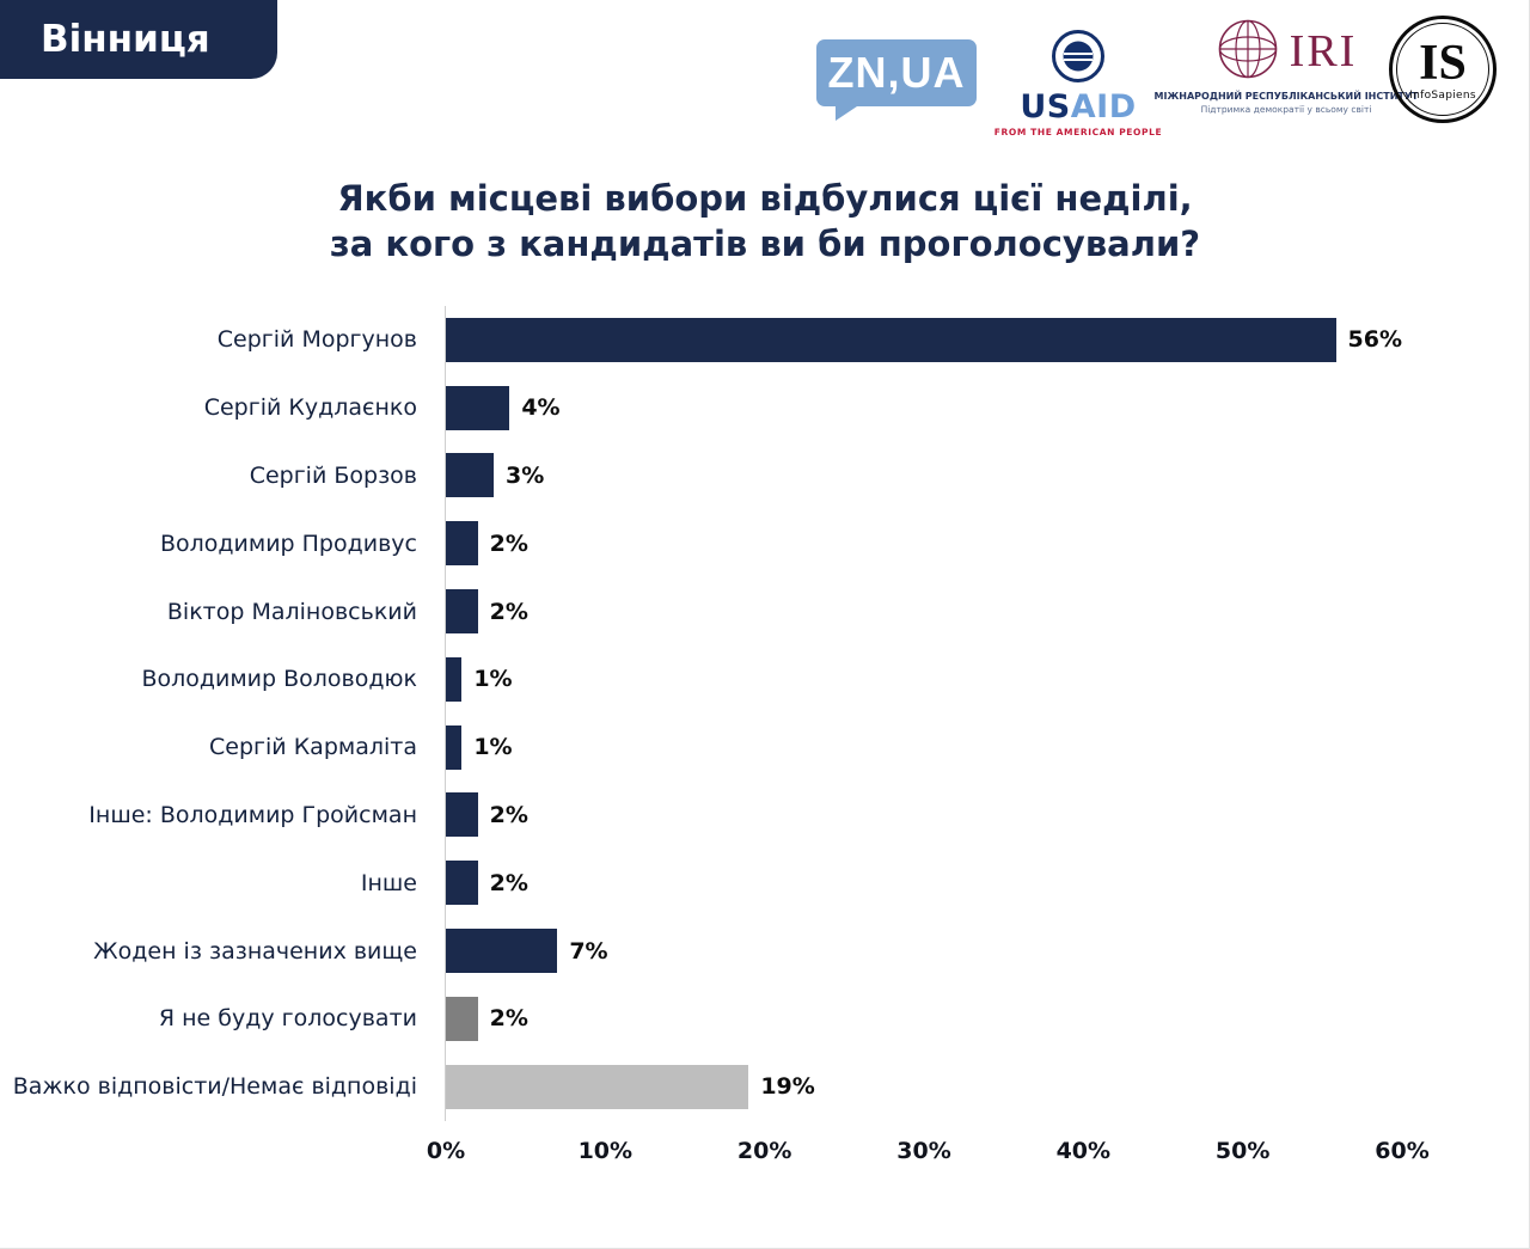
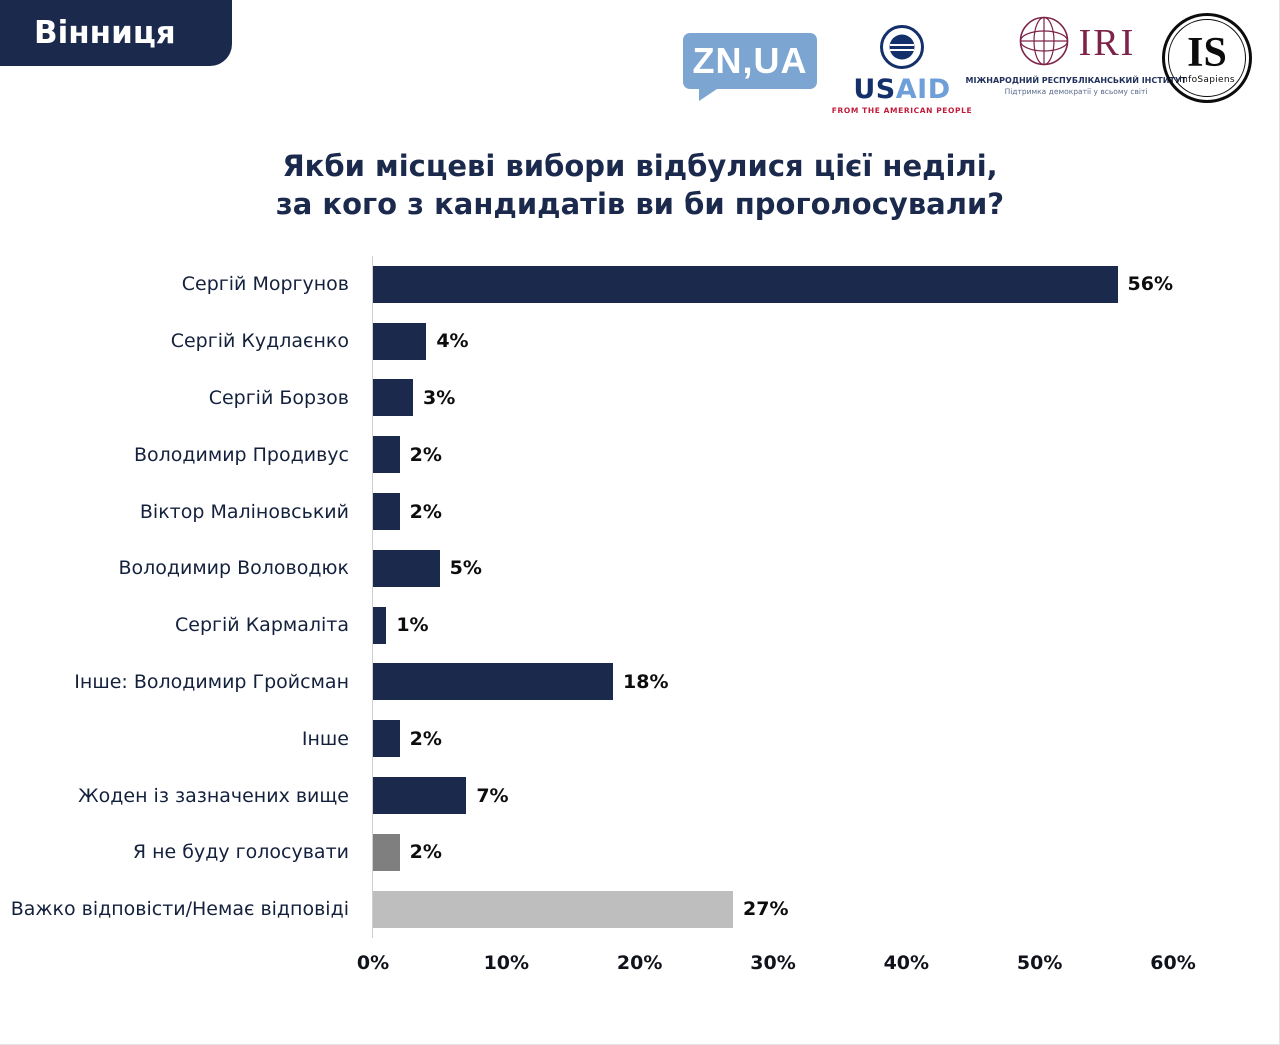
Володимир Воловодюк: 1% -> 5%
Інше: Володимир Гройсман: 2% -> 18%
Важко відповісти/Немає відповіді: 19% -> 27%
